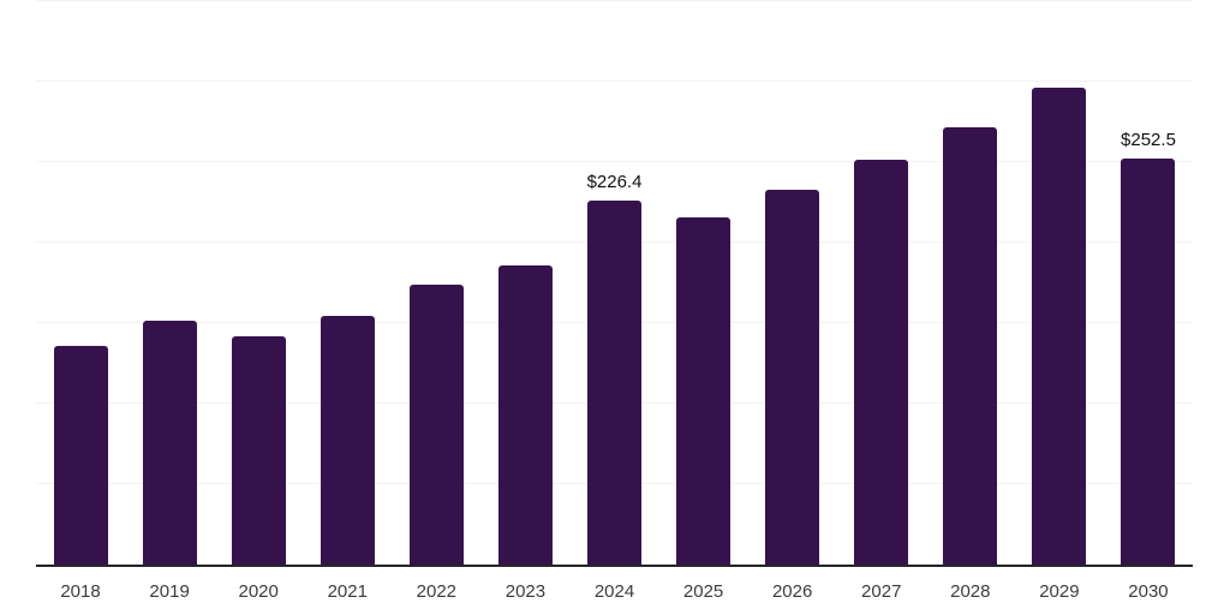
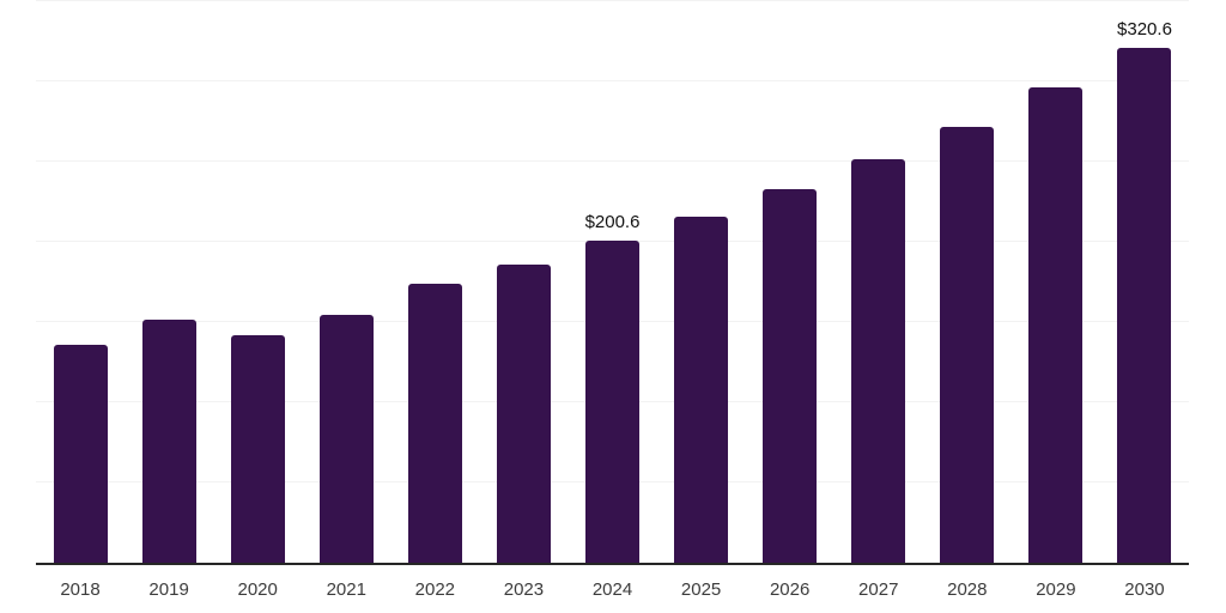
2024: $226.4 -> $200.6
2030: $252.5 -> $320.6
